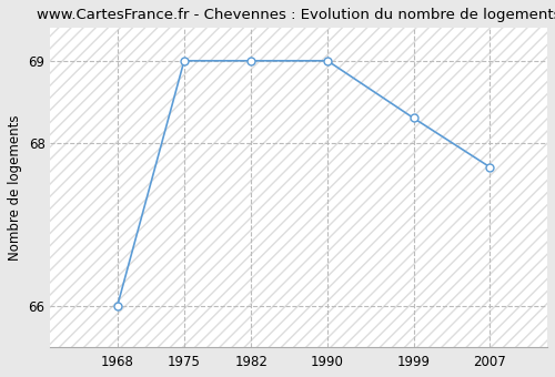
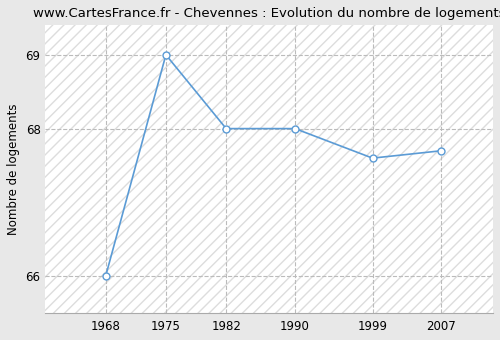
1982: 69.0 -> 68.0
1990: 69.0 -> 68.0
1999: 68.3 -> 67.6
